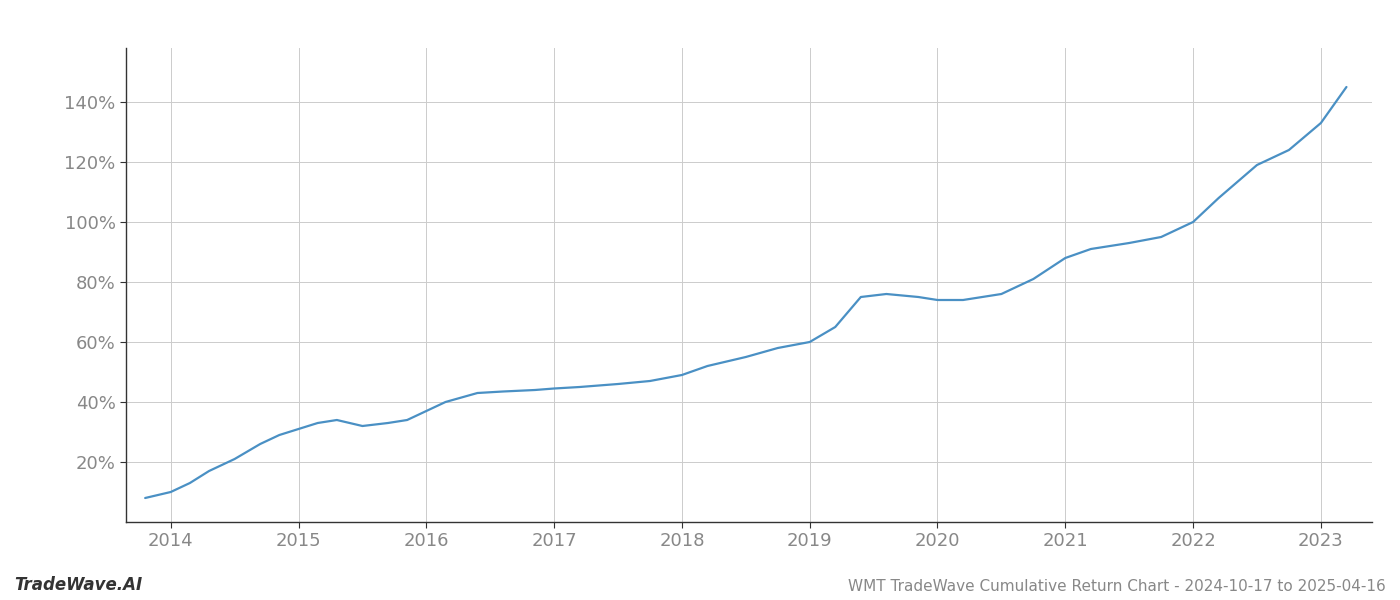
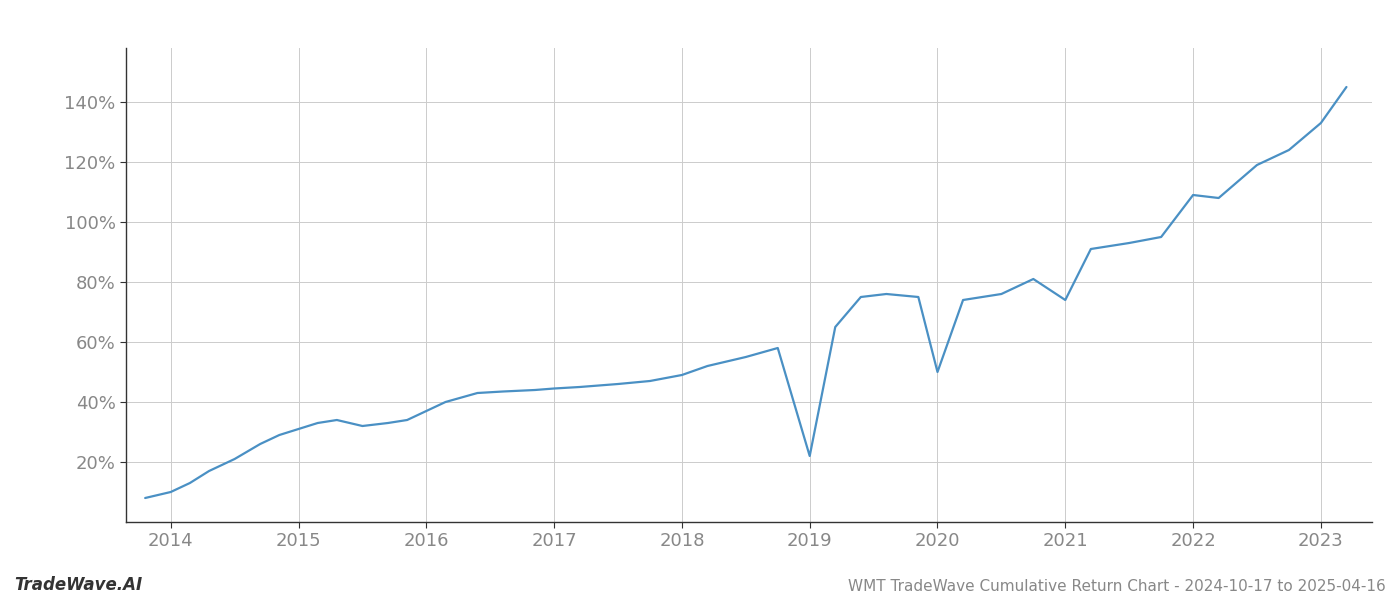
2019: 60.0% -> 22.0%
2020: 74.0% -> 50.0%
2021: 88.0% -> 74.0%
2022: 100.0% -> 109.0%
